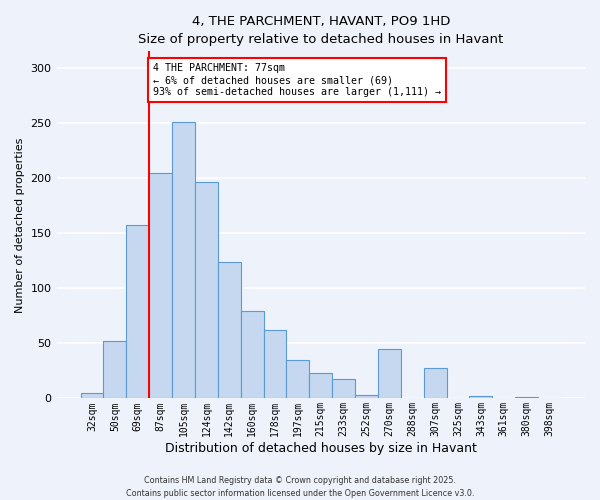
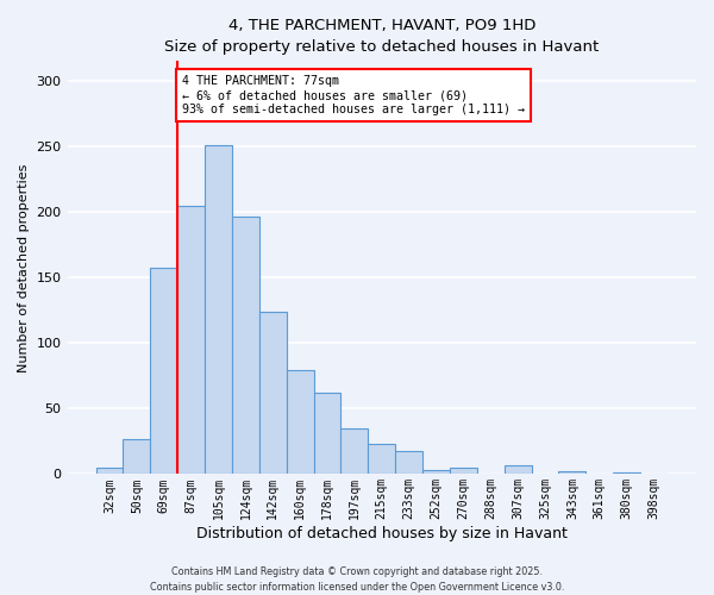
50sqm: 52 -> 27
270sqm: 45 -> 5
307sqm: 28 -> 7
